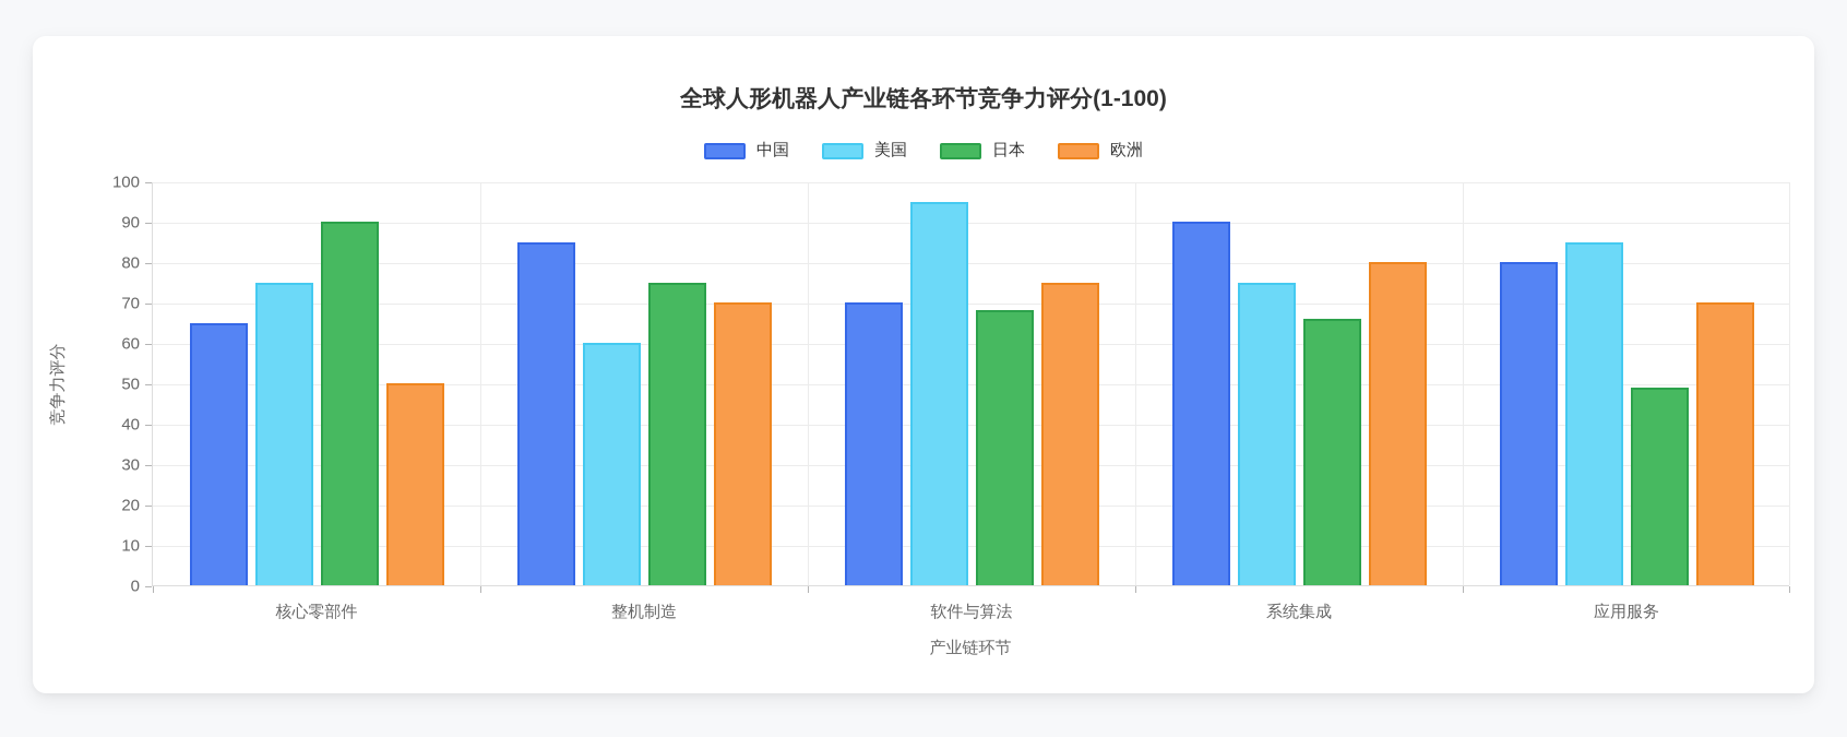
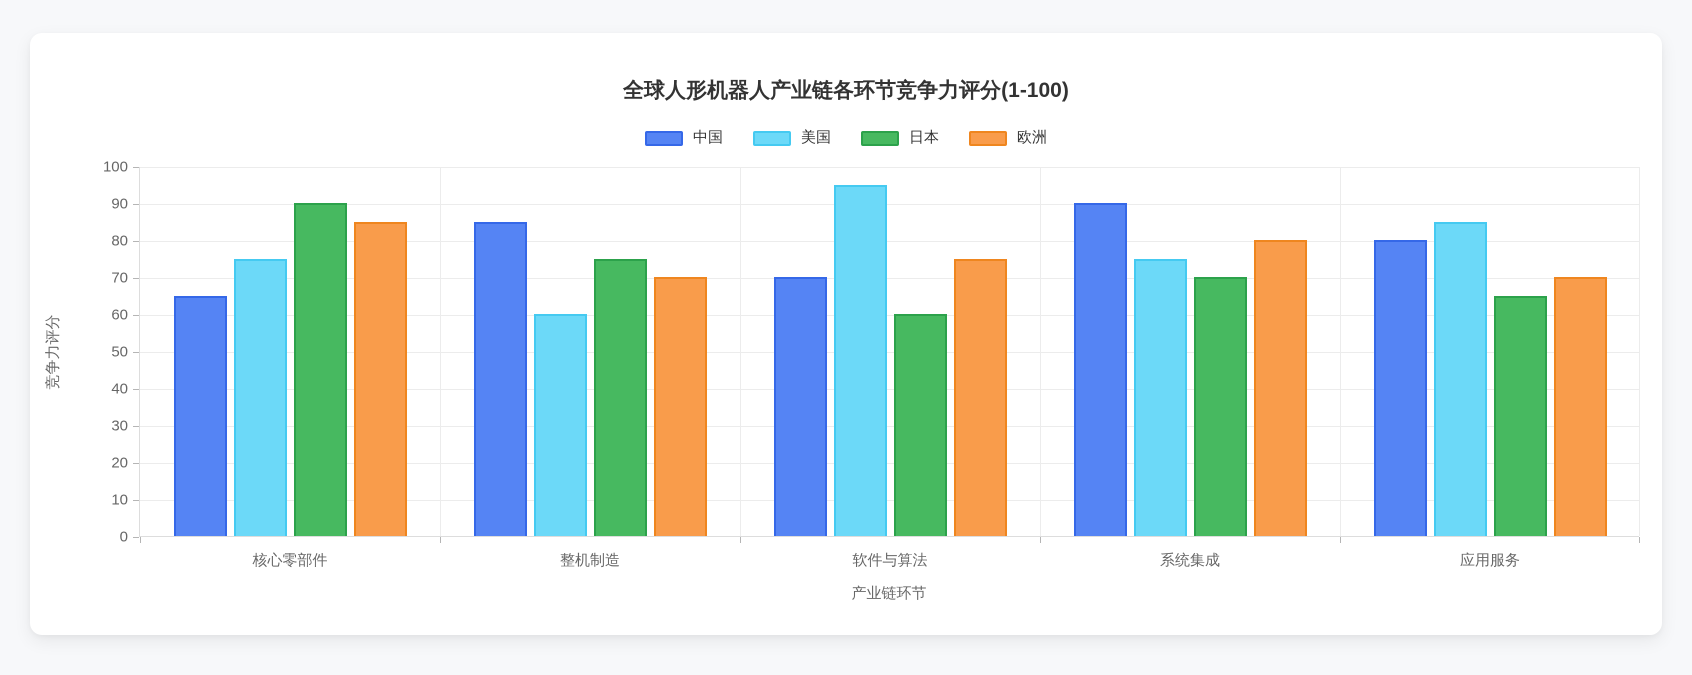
欧洲/核心零部件: 50 -> 85
日本/软件与算法: 68 -> 60
日本/系统集成: 66 -> 70
日本/应用服务: 49 -> 65
